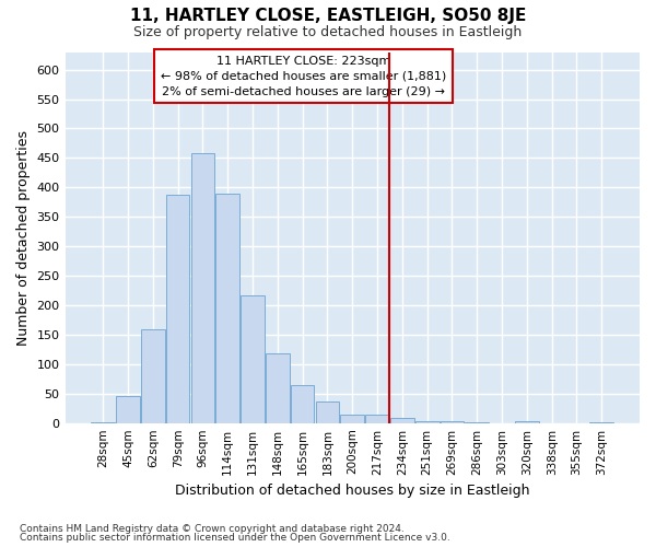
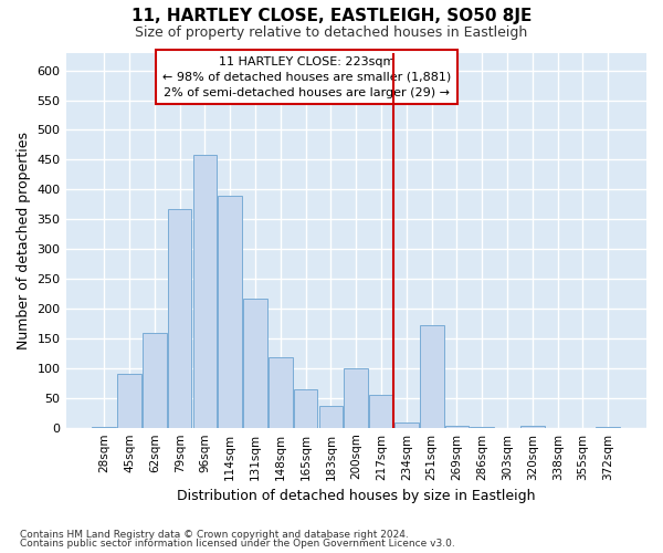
45sqm: 45 -> 90
79sqm: 387 -> 368
200sqm: 15 -> 100
217sqm: 15 -> 56
251sqm: 4 -> 172
